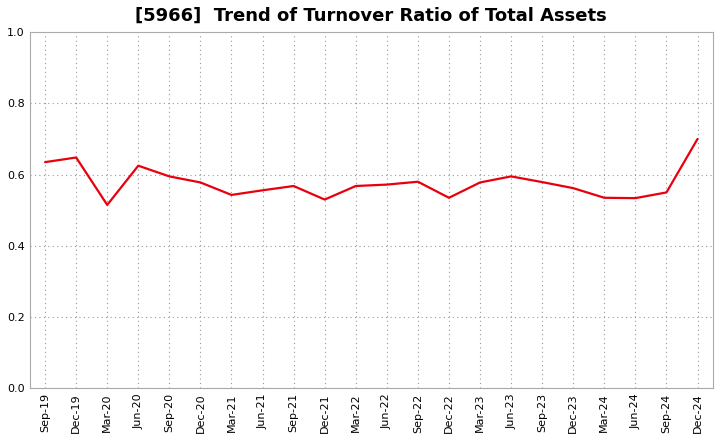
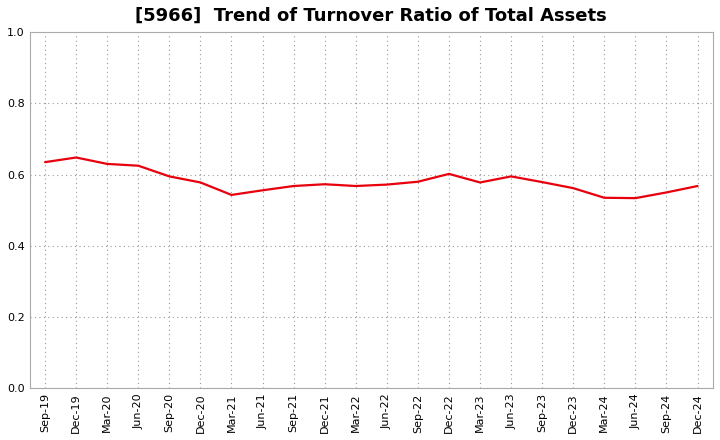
Mar-20: 0.515 -> 0.630
Dec-21: 0.530 -> 0.573
Dec-22: 0.535 -> 0.602
Dec-24: 0.700 -> 0.568
